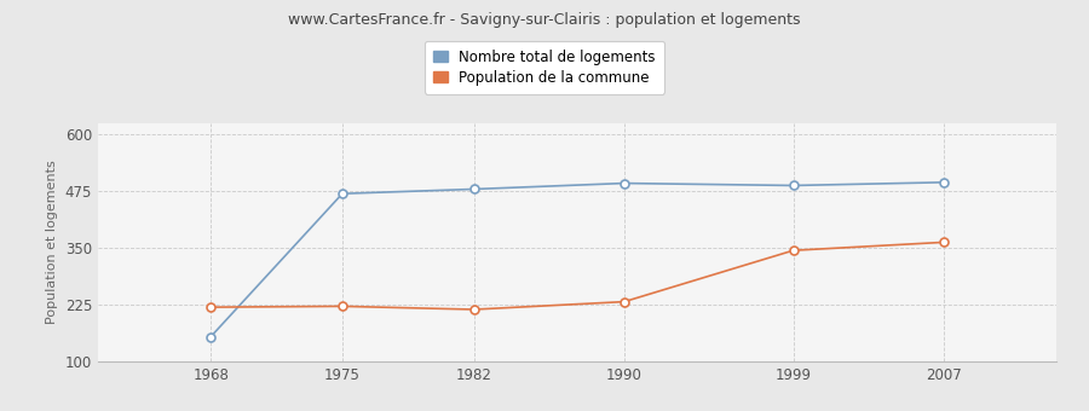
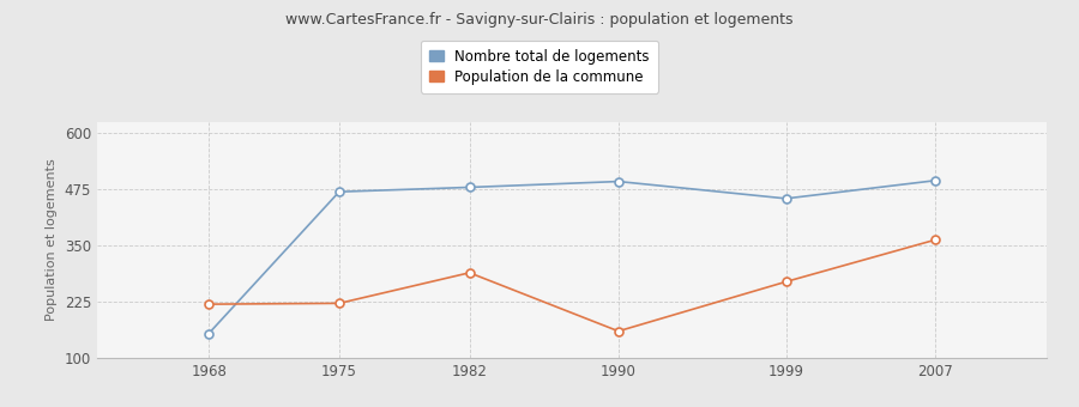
Population de la commune/1982: 215 -> 290
Population de la commune/1990: 232 -> 160
Nombre total de logements/1999: 488 -> 455
Population de la commune/1999: 345 -> 270
